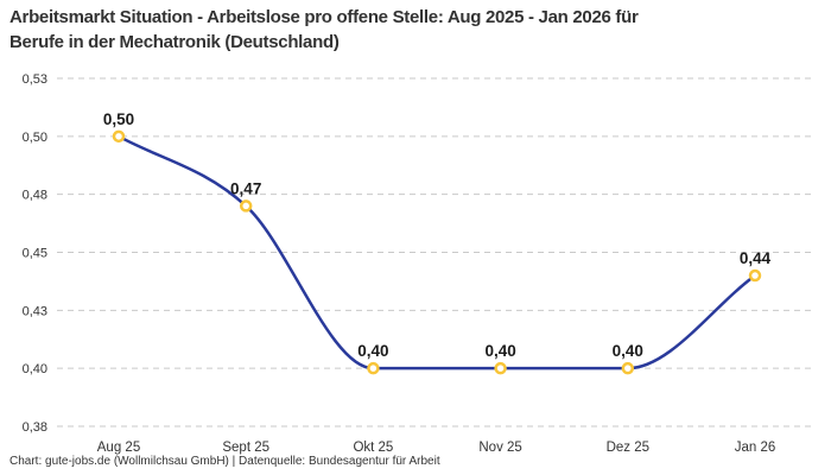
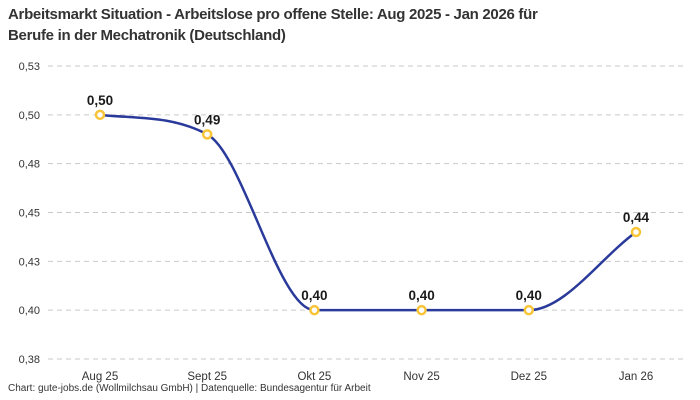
Sept 25: 0,47 -> 0,49
